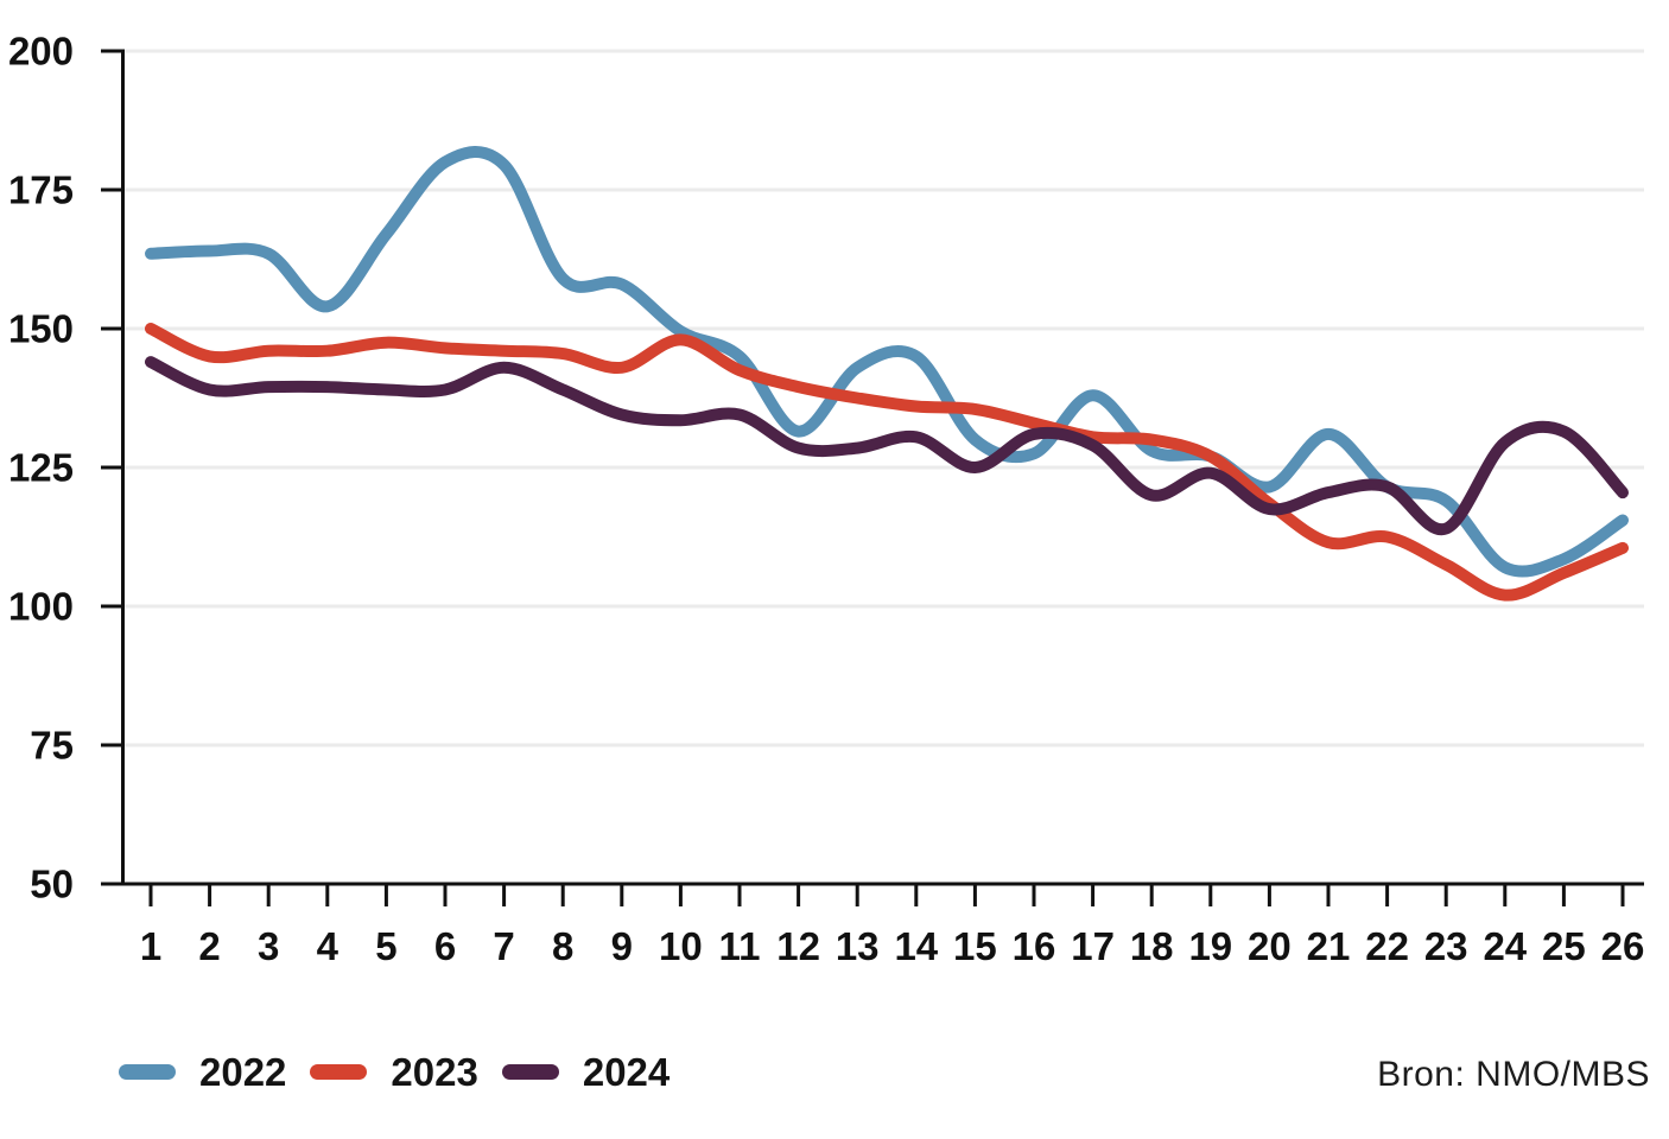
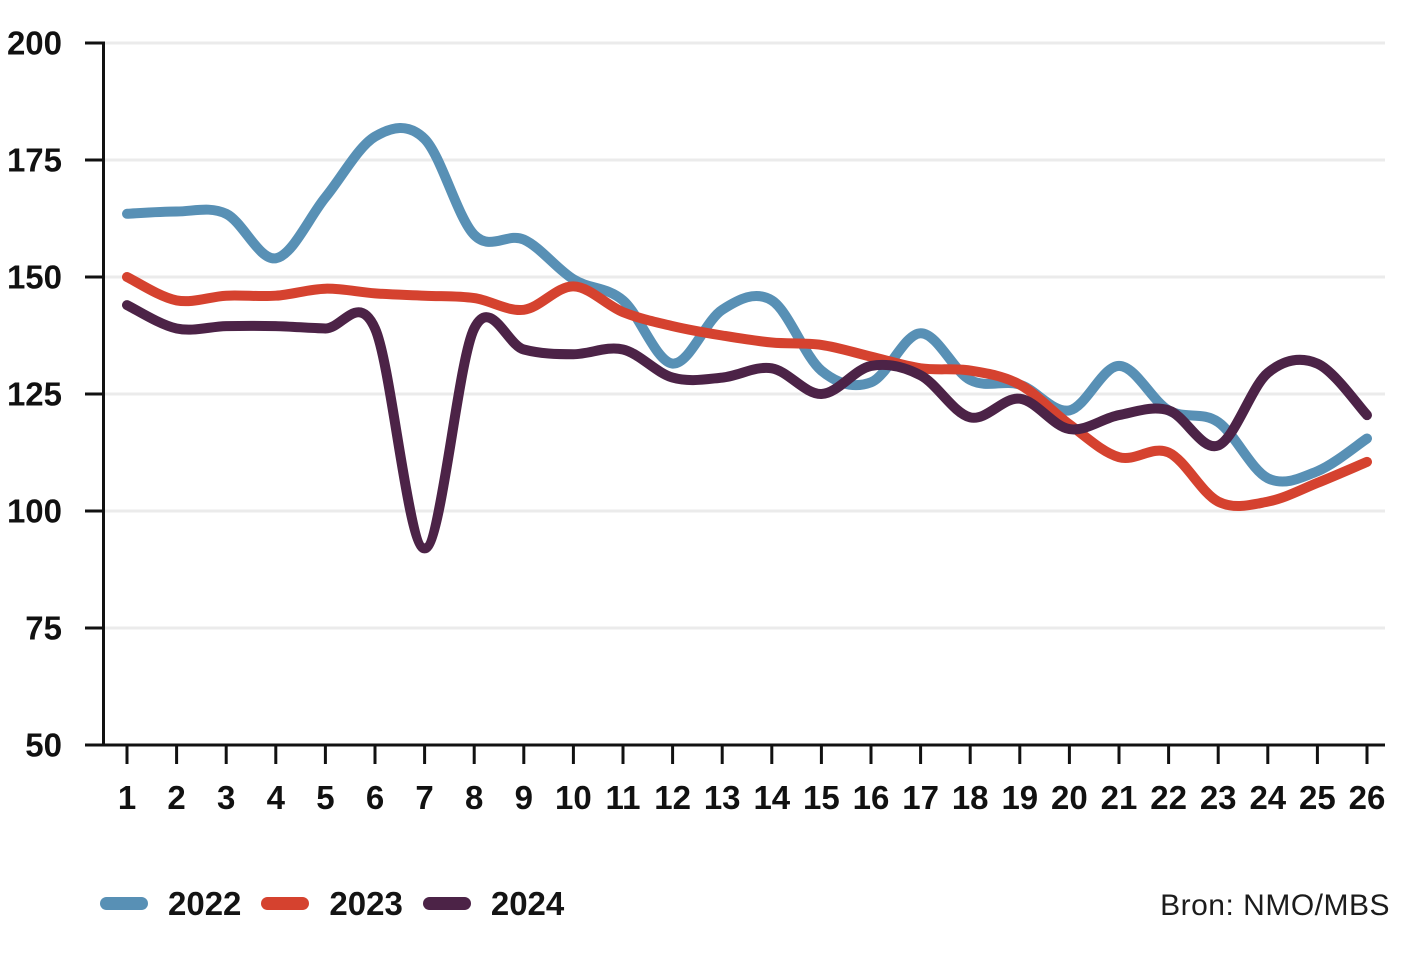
2024/7: 143 -> 92
2023/23: 108 -> 102
